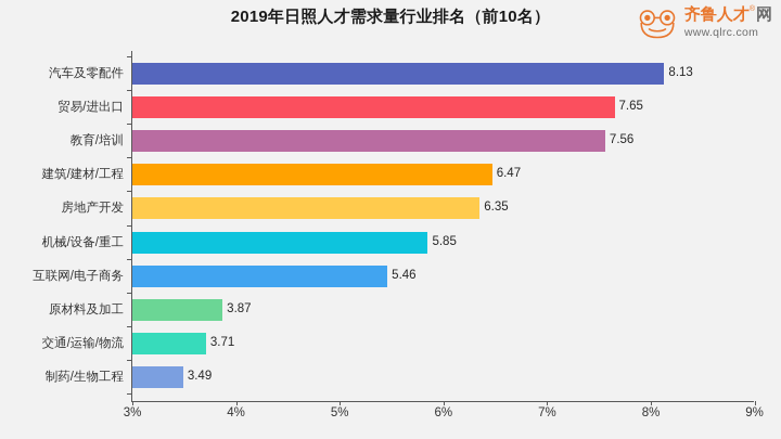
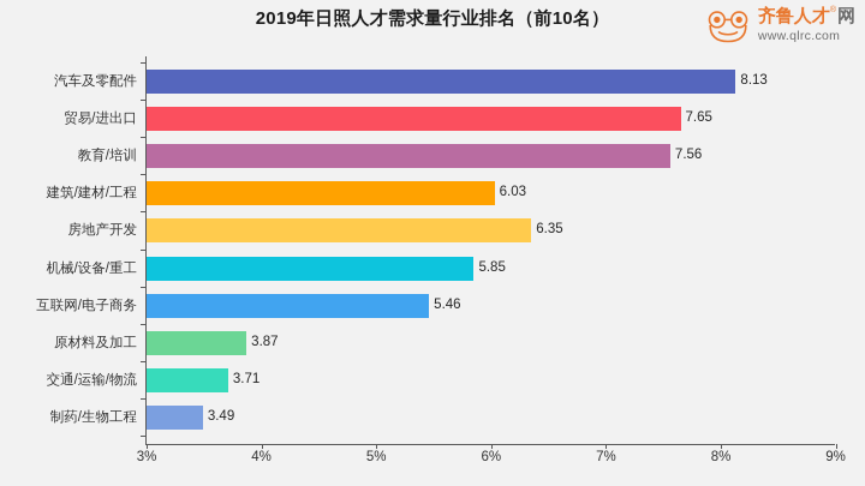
建筑/建材/工程: 6.47 -> 6.03
